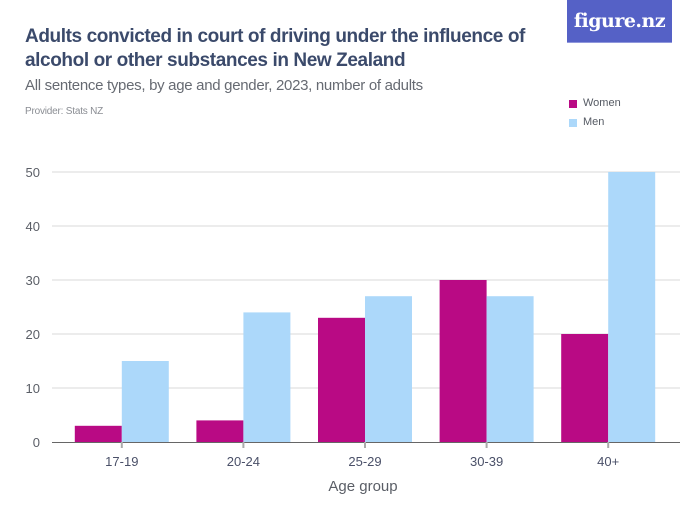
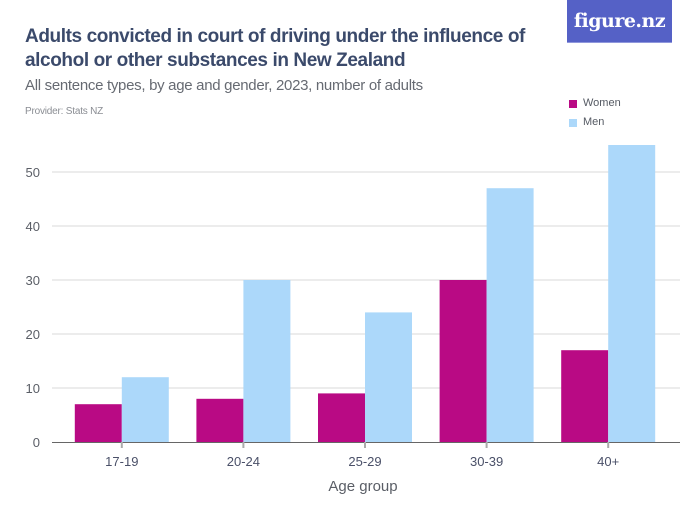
Women/17-19: 3 -> 7
Men/17-19: 15 -> 12
Women/20-24: 4 -> 8
Men/20-24: 24 -> 30
Women/25-29: 23 -> 9
Men/25-29: 27 -> 24
Men/30-39: 27 -> 47
Women/40+: 20 -> 17
Men/40+: 50 -> 55
